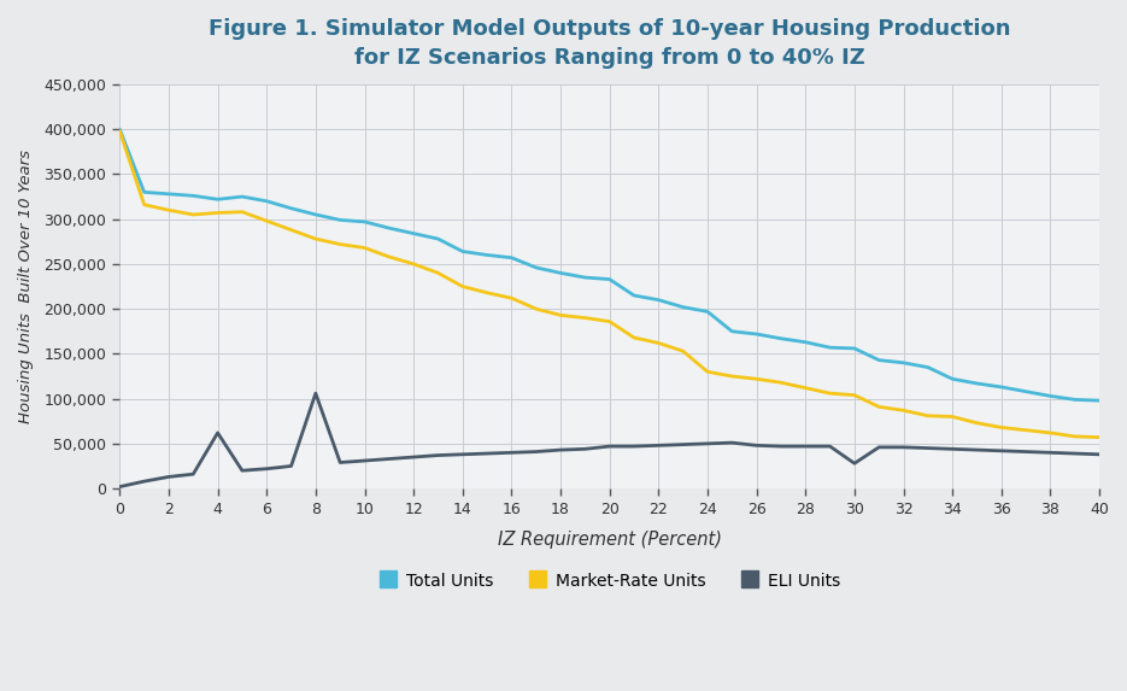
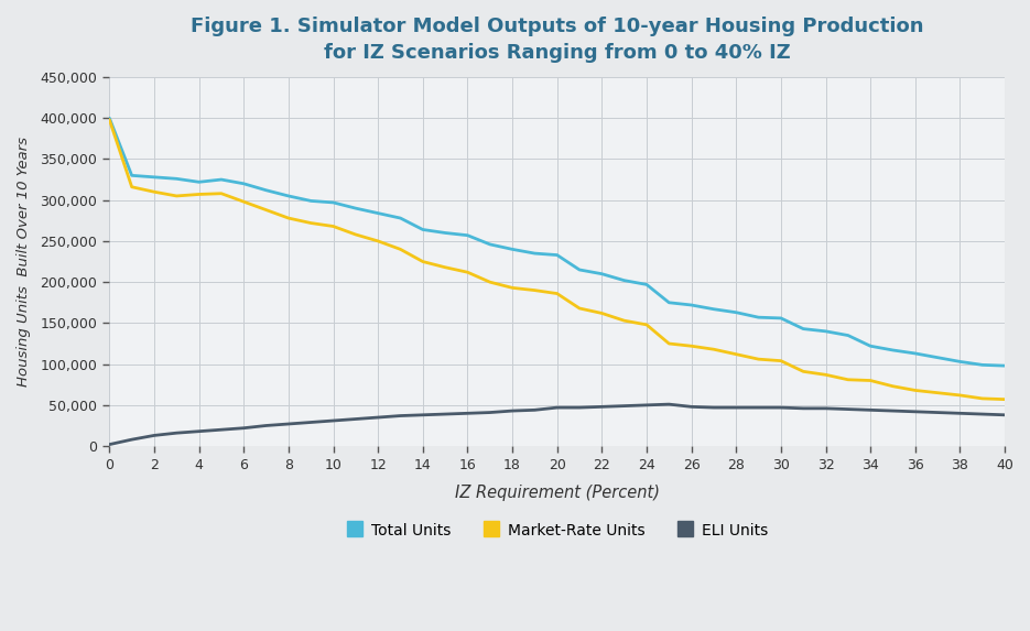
ELI Units/4: 62,000 -> 18,000
ELI Units/8: 106,000 -> 27,000
Market-Rate Units/24: 130,000 -> 148,000
ELI Units/30: 28,000 -> 47,000
